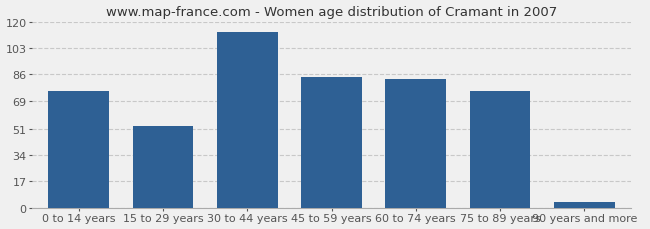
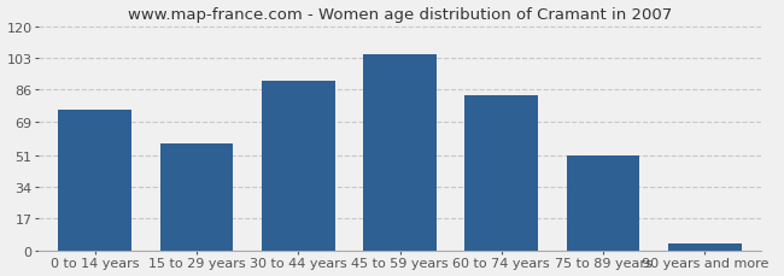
15 to 29 years: 53 -> 57
30 to 44 years: 113 -> 91
45 to 59 years: 84 -> 105
75 to 89 years: 75 -> 51
